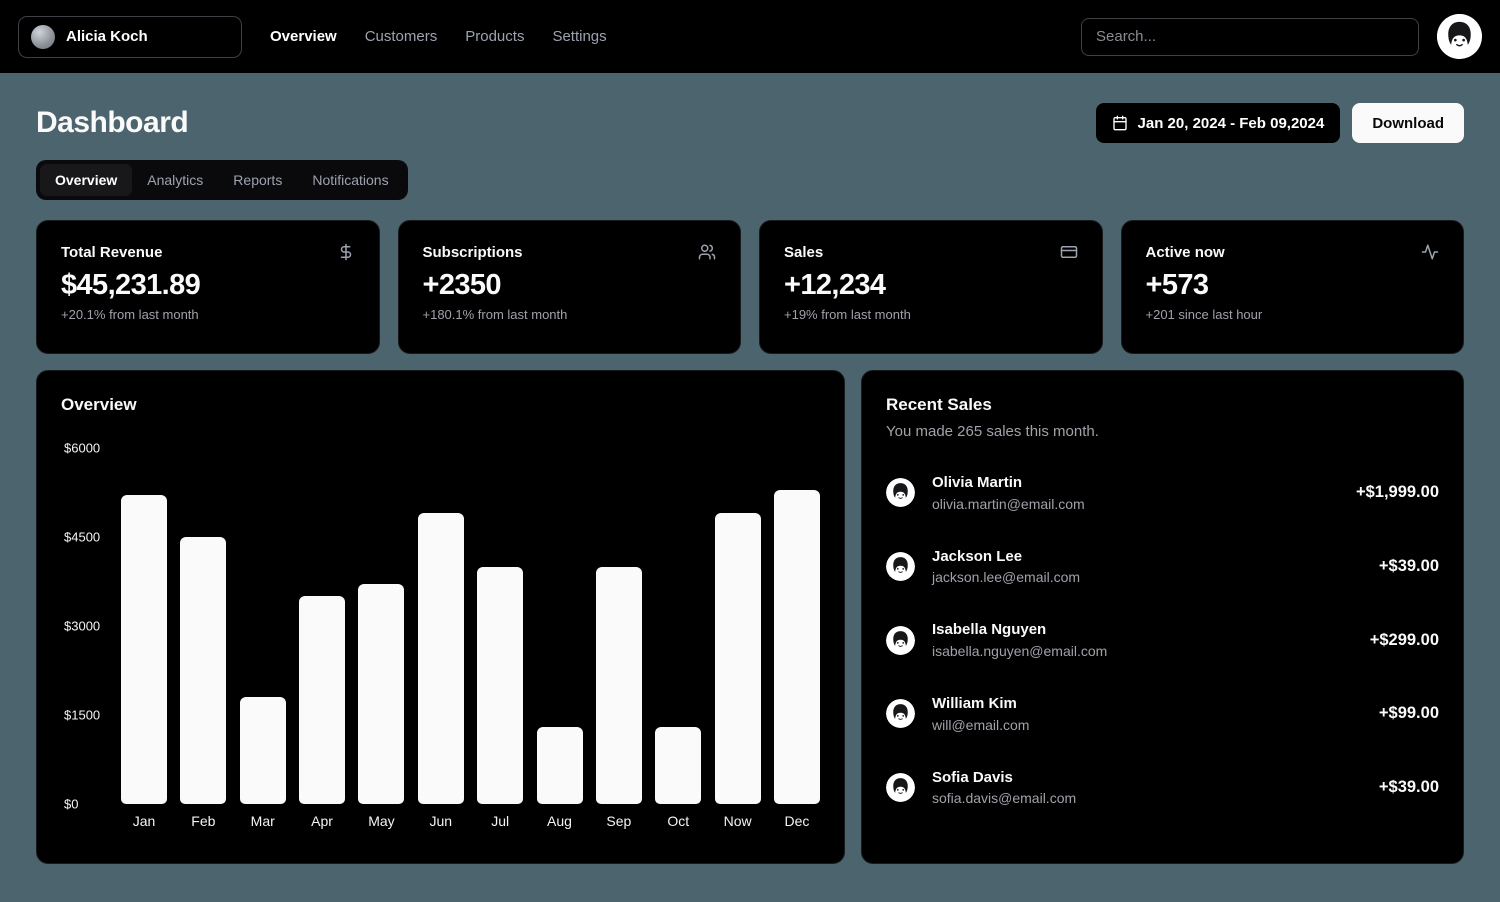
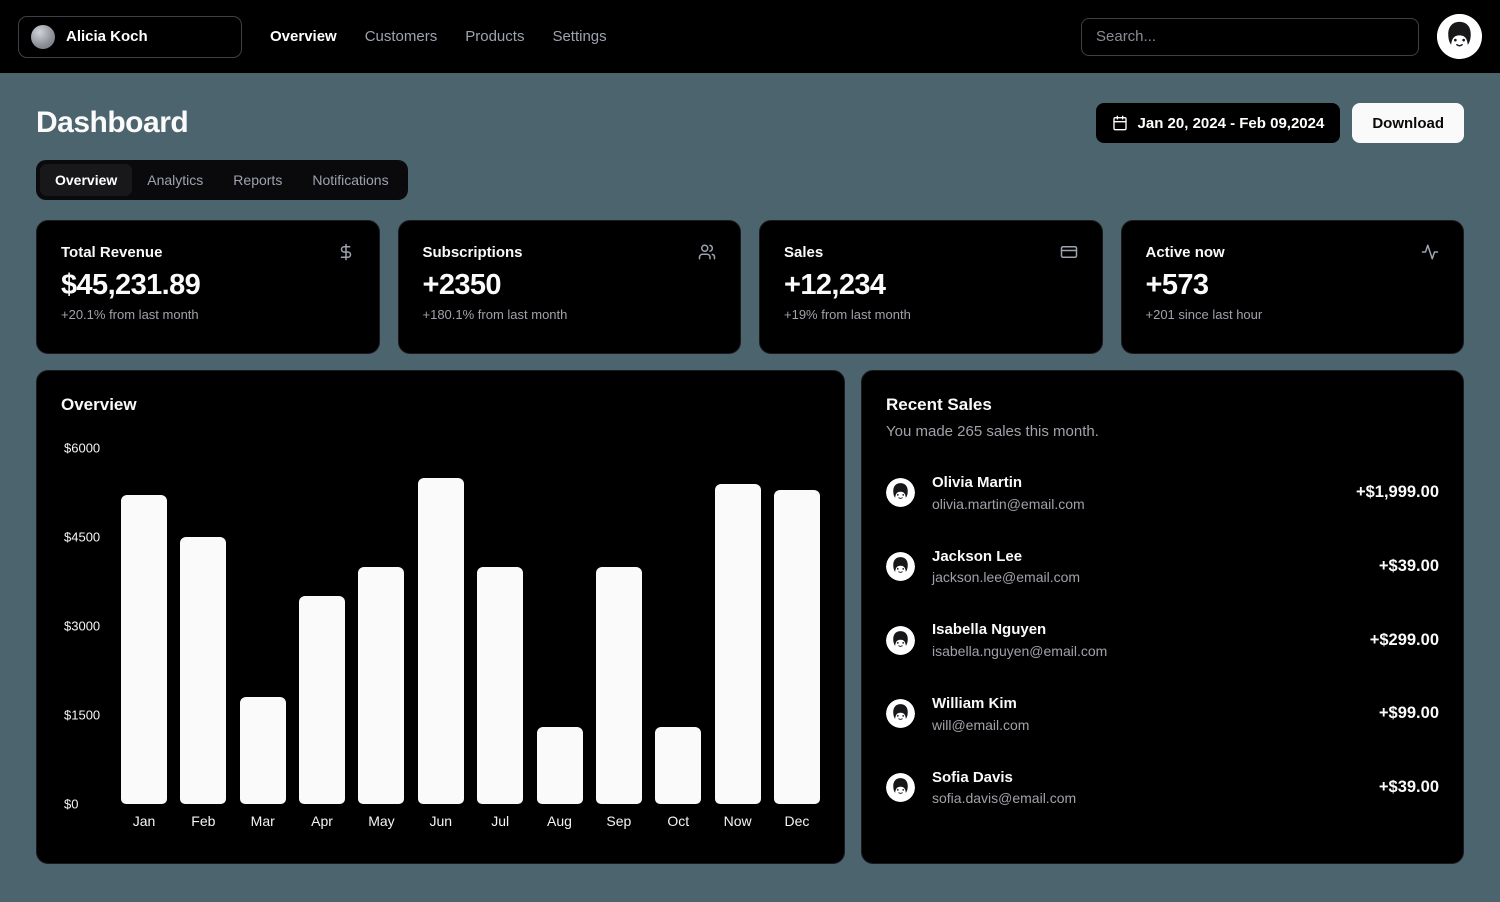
May: $3700 -> $4000
Jun: $4900 -> $5500
Now: $4900 -> $5400
